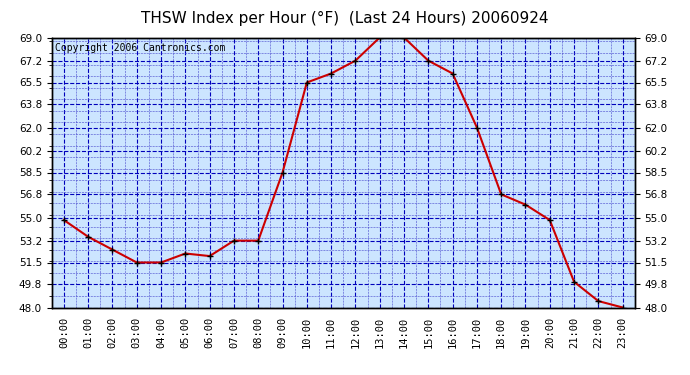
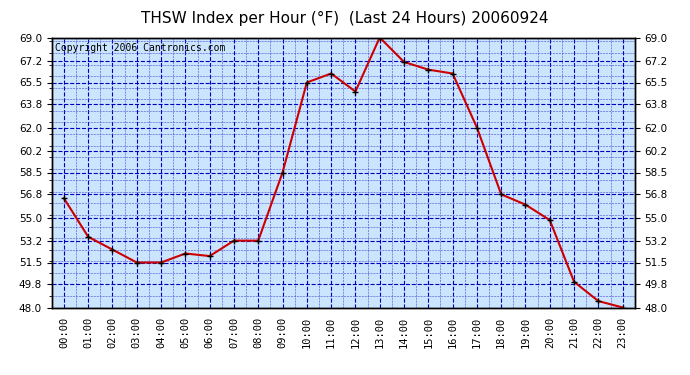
00:00: 54.8 -> 56.5
12:00: 67.2 -> 64.8
14:00: 69.0 -> 67.1
15:00: 67.2 -> 66.5
